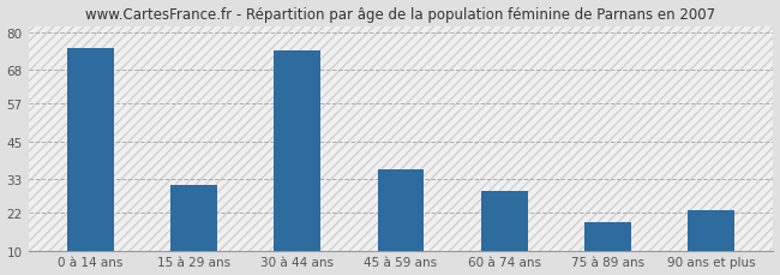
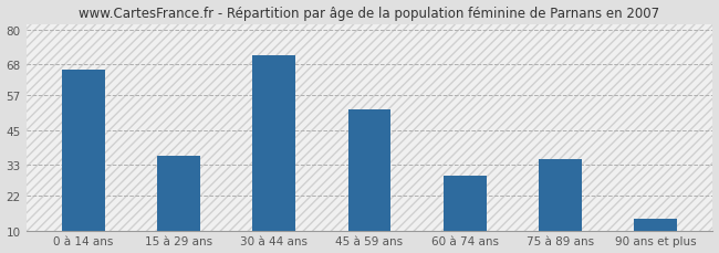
0 à 14 ans: 75 -> 66
15 à 29 ans: 31 -> 36
30 à 44 ans: 74 -> 71
45 à 59 ans: 36 -> 52
75 à 89 ans: 19 -> 35
90 ans et plus: 23 -> 14
